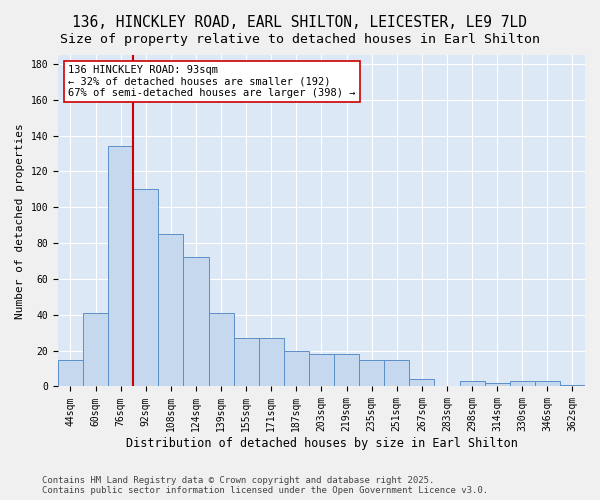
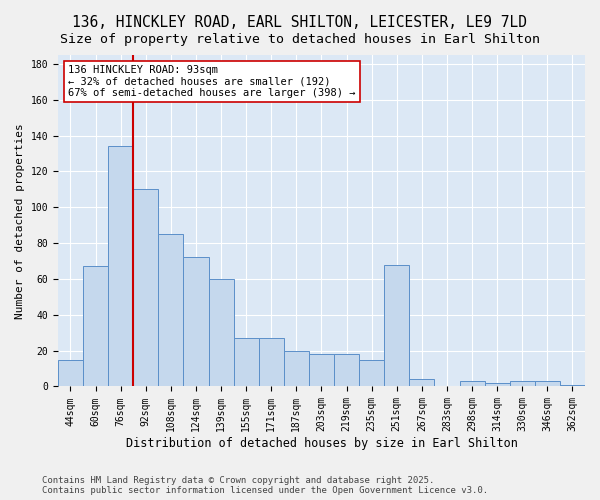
60sqm: 41 -> 67
139sqm: 41 -> 60
251sqm: 15 -> 68
